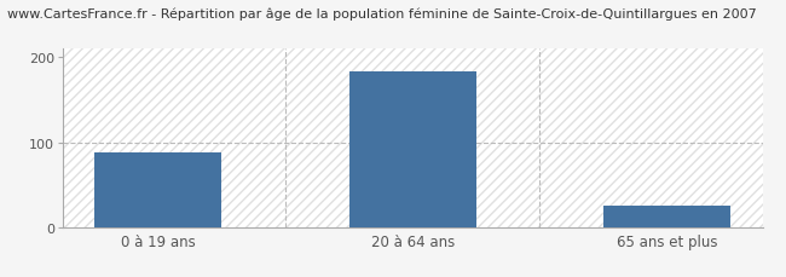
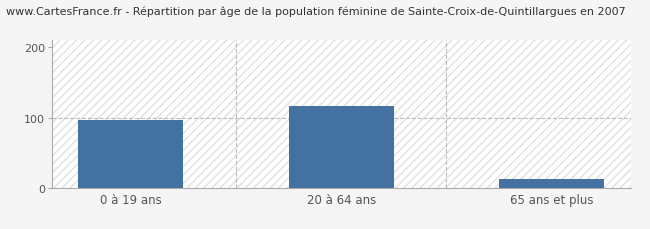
0 à 19 ans: 88 -> 96
20 à 64 ans: 183 -> 116
65 ans et plus: 25 -> 12
